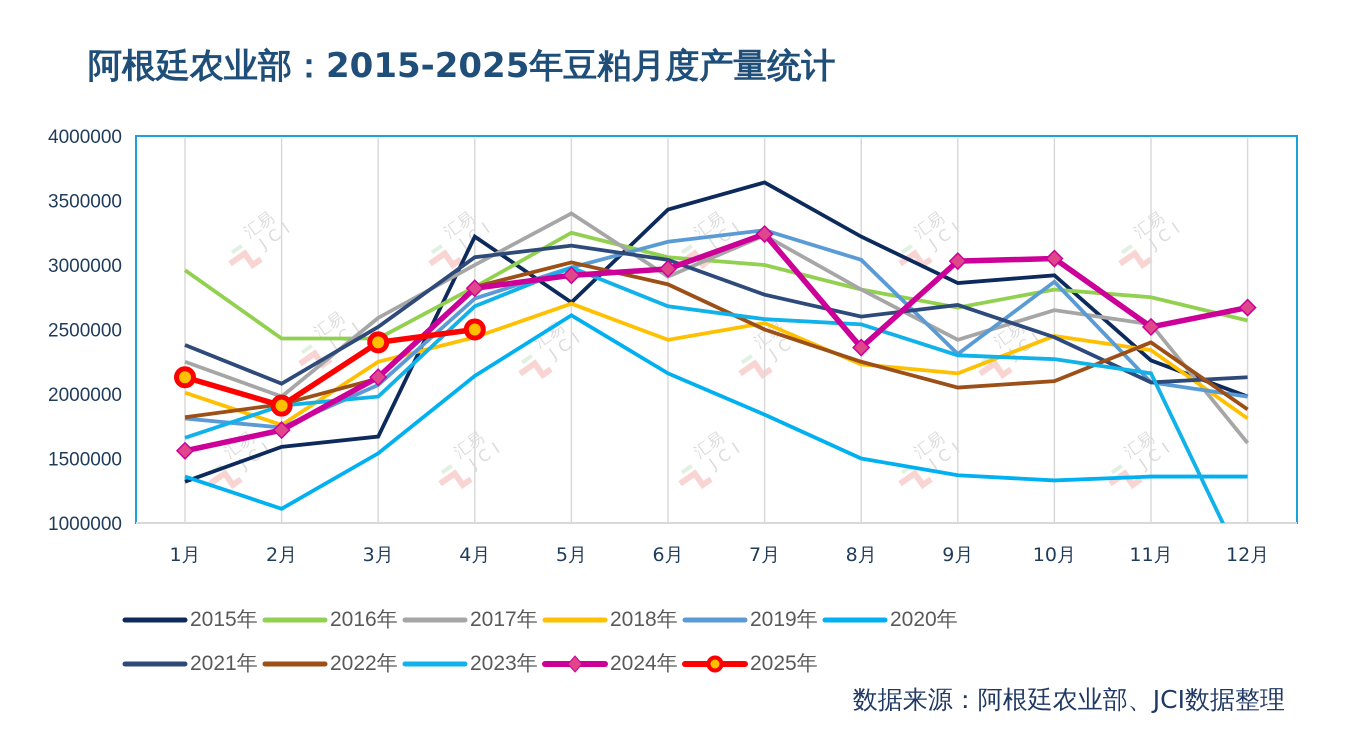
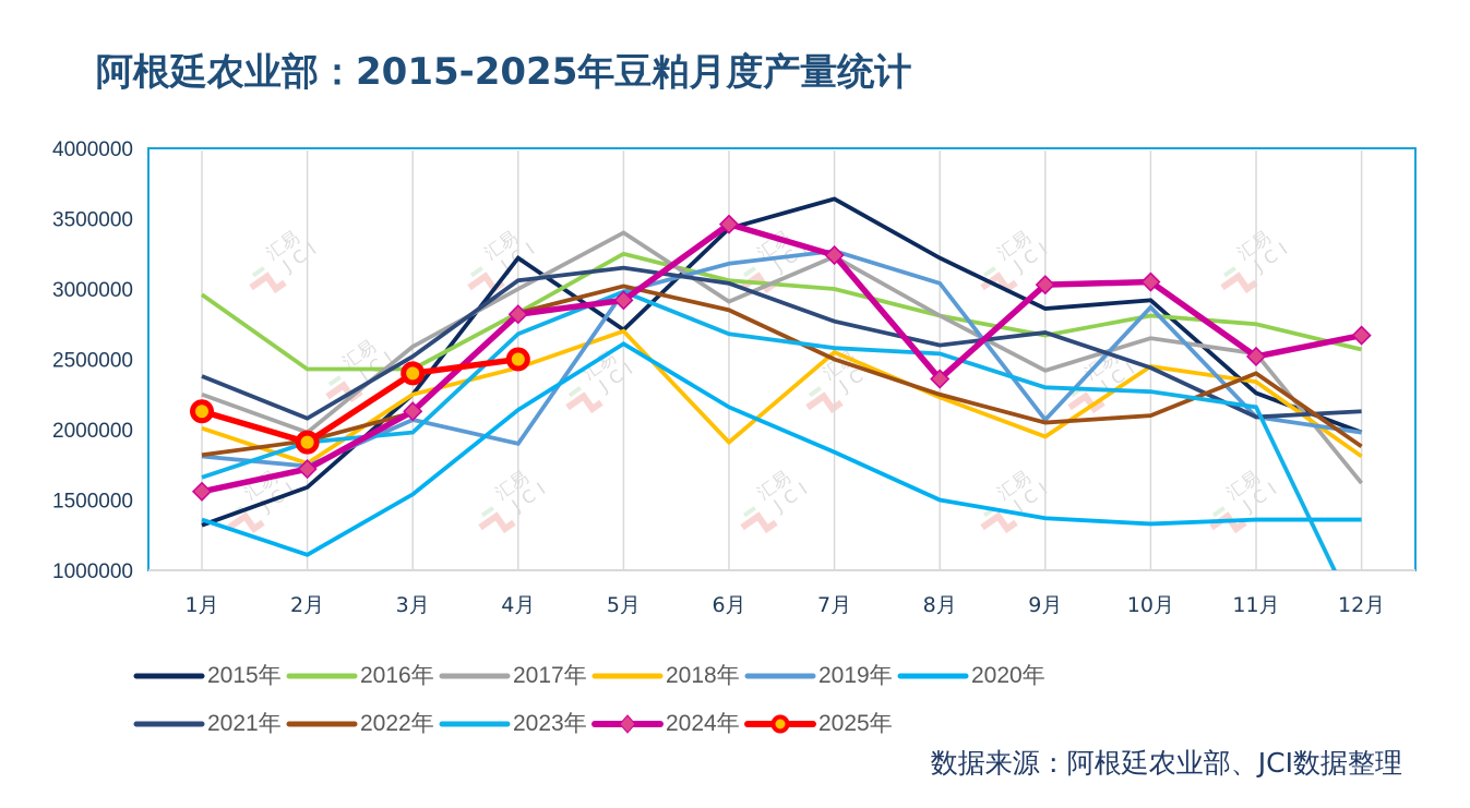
2015年/3月: 1670000 -> 2250000
2019年/4月: 2740000 -> 1900000
2018年/6月: 2420000 -> 1910000
2024年/6月: 2970000 -> 3460000
2018年/9月: 2160000 -> 1950000
2019年/9月: 2310000 -> 2070000
